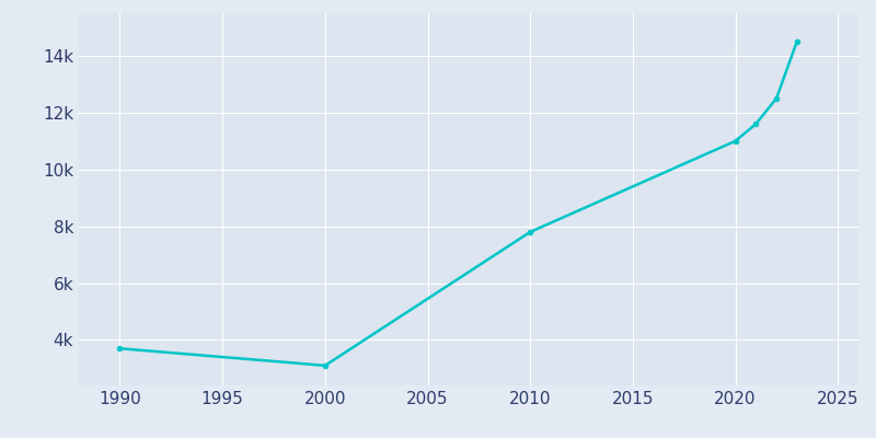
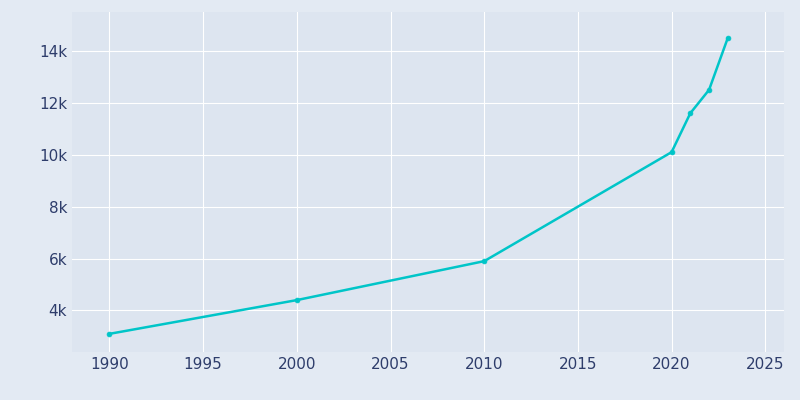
1990: 3.7k -> 3.1k
2000: 3.1k -> 4.4k
2010: 7.8k -> 5.9k
2020: 11.0k -> 10.1k
